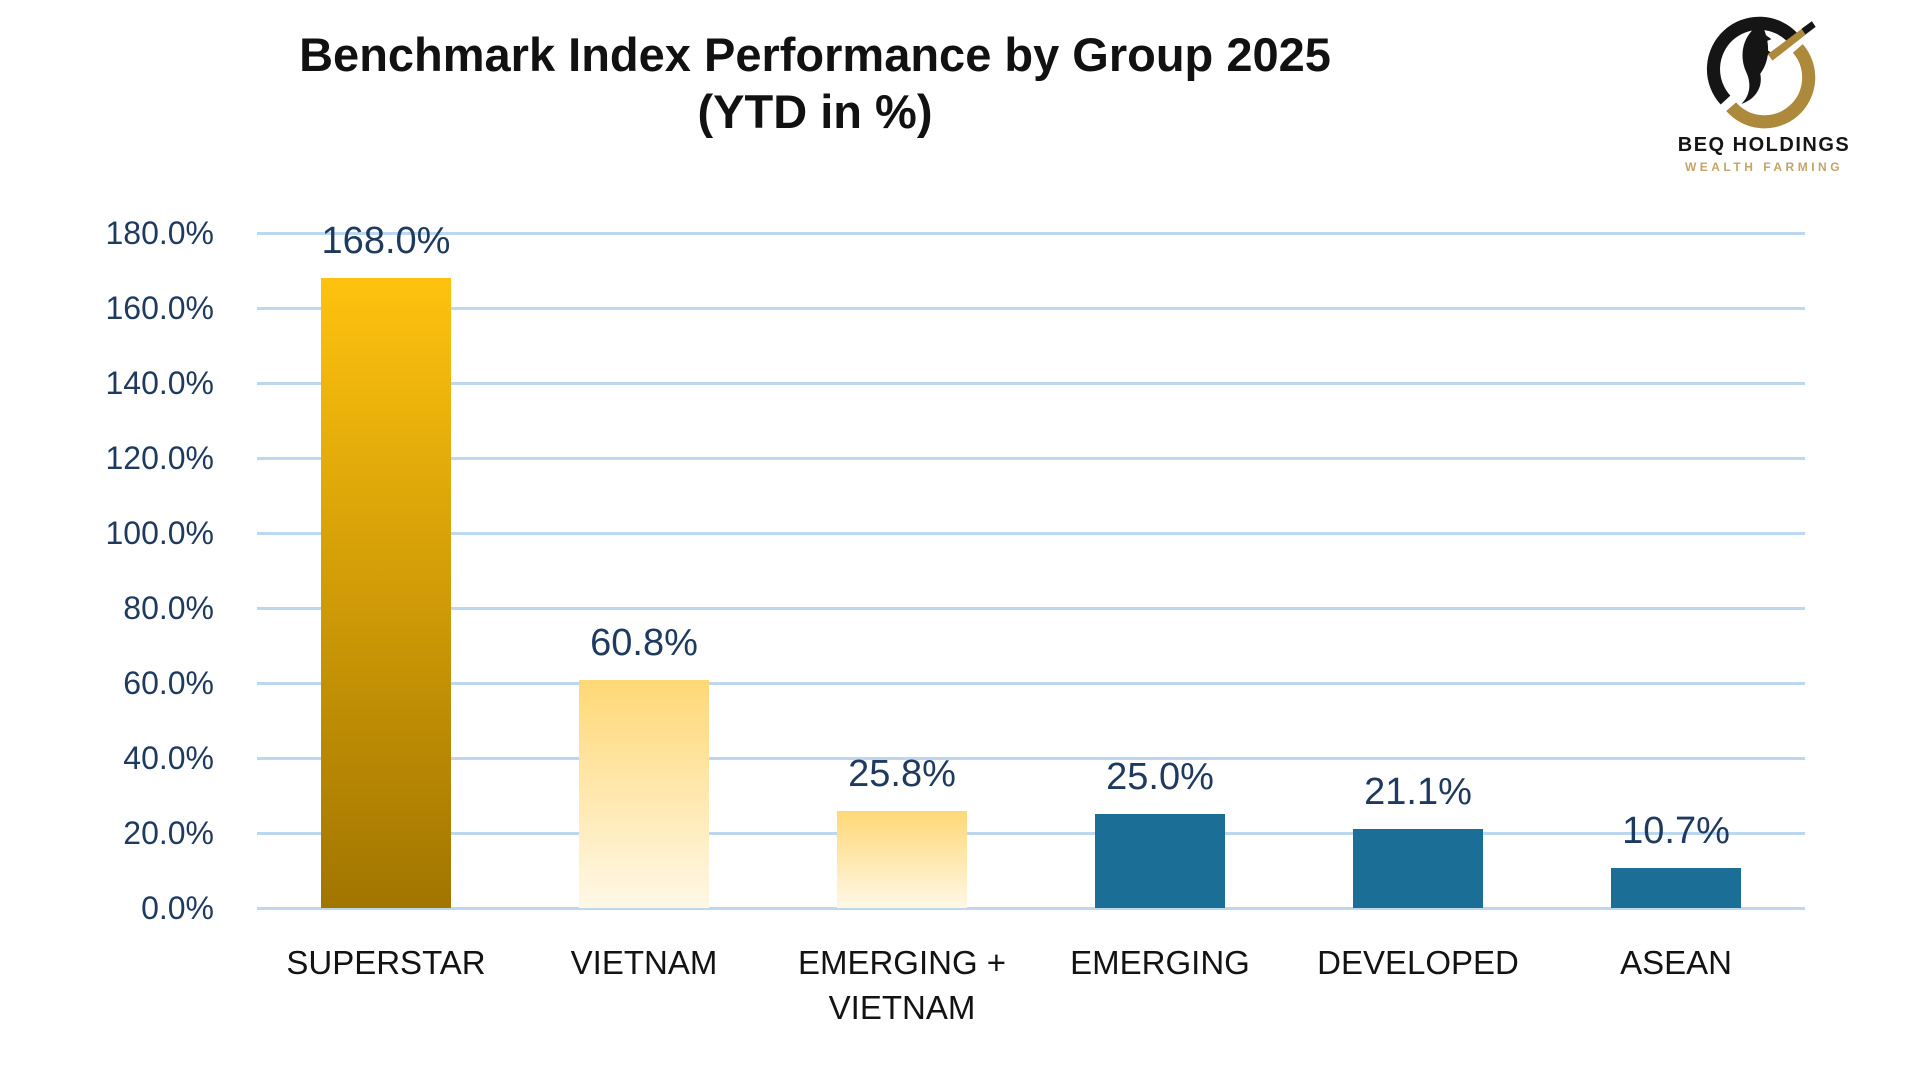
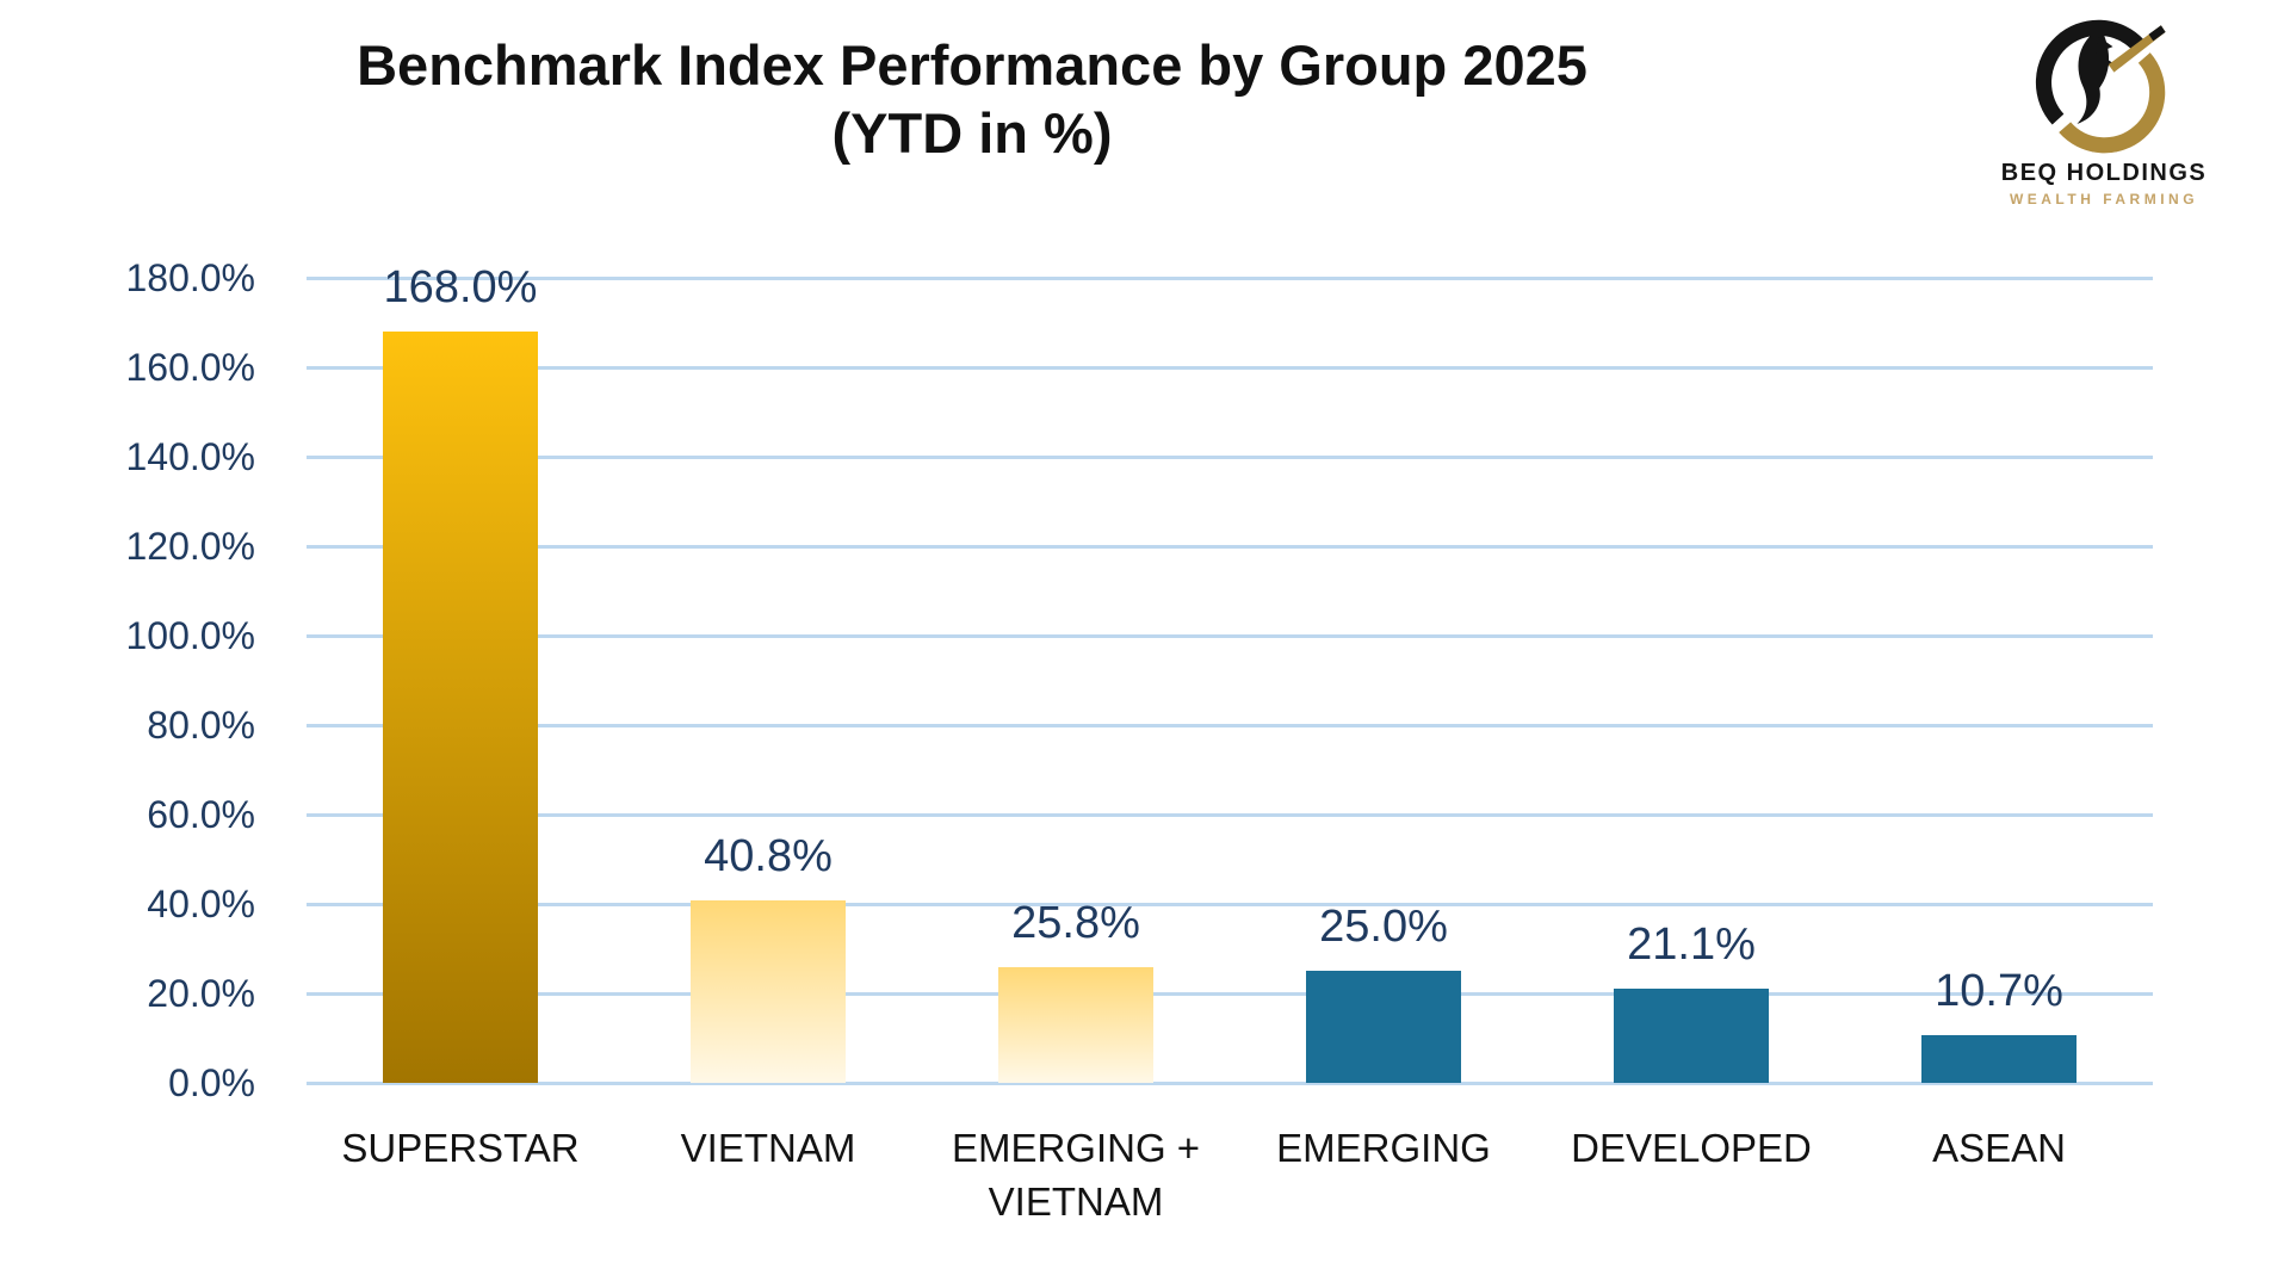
VIETNAM: 60.8% -> 40.8%
